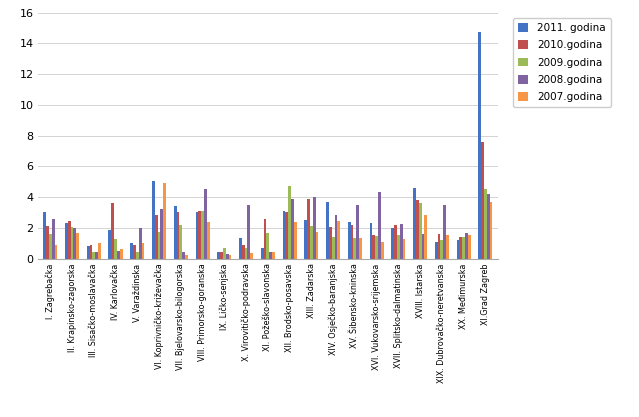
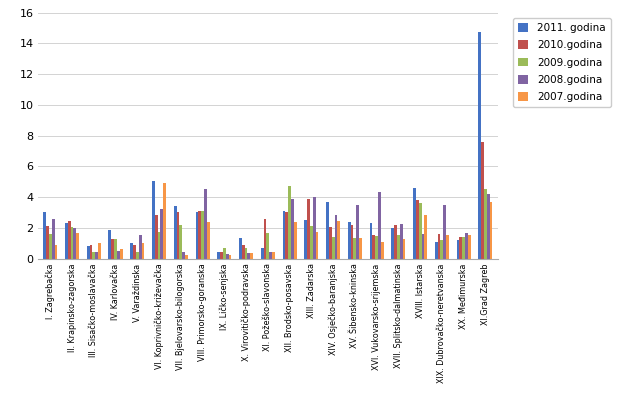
2010.godina/IV. Karlovačka: 3.6 -> 1.3
2008.godina/V. Varaždinska: 2.0 -> 1.5
2008.godina/X. Virovitičko-podravska: 3.5 -> 0.3
